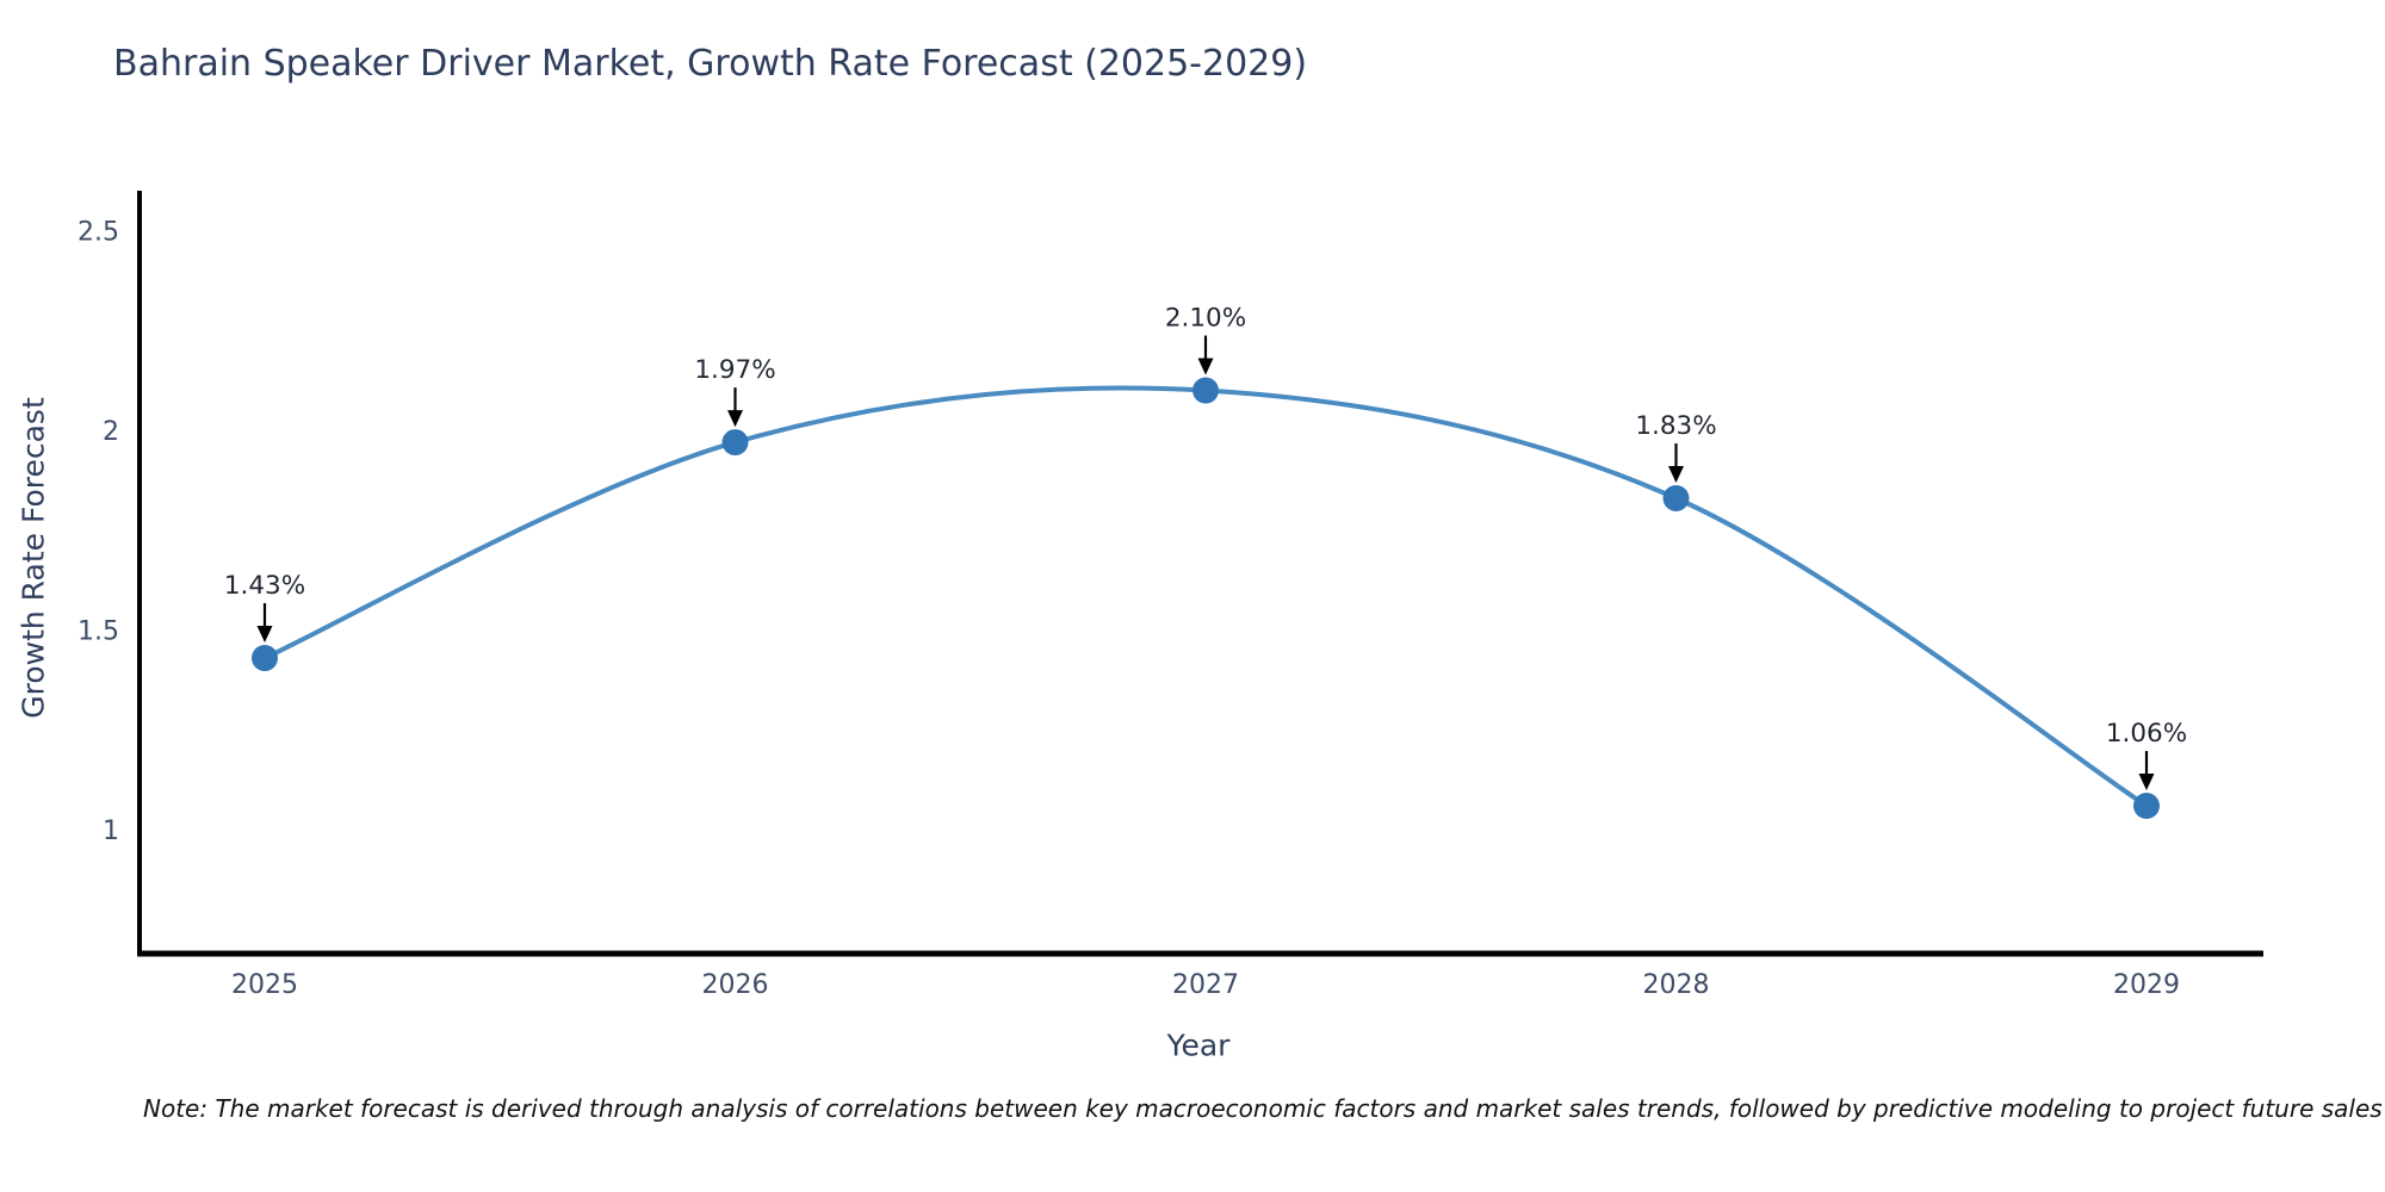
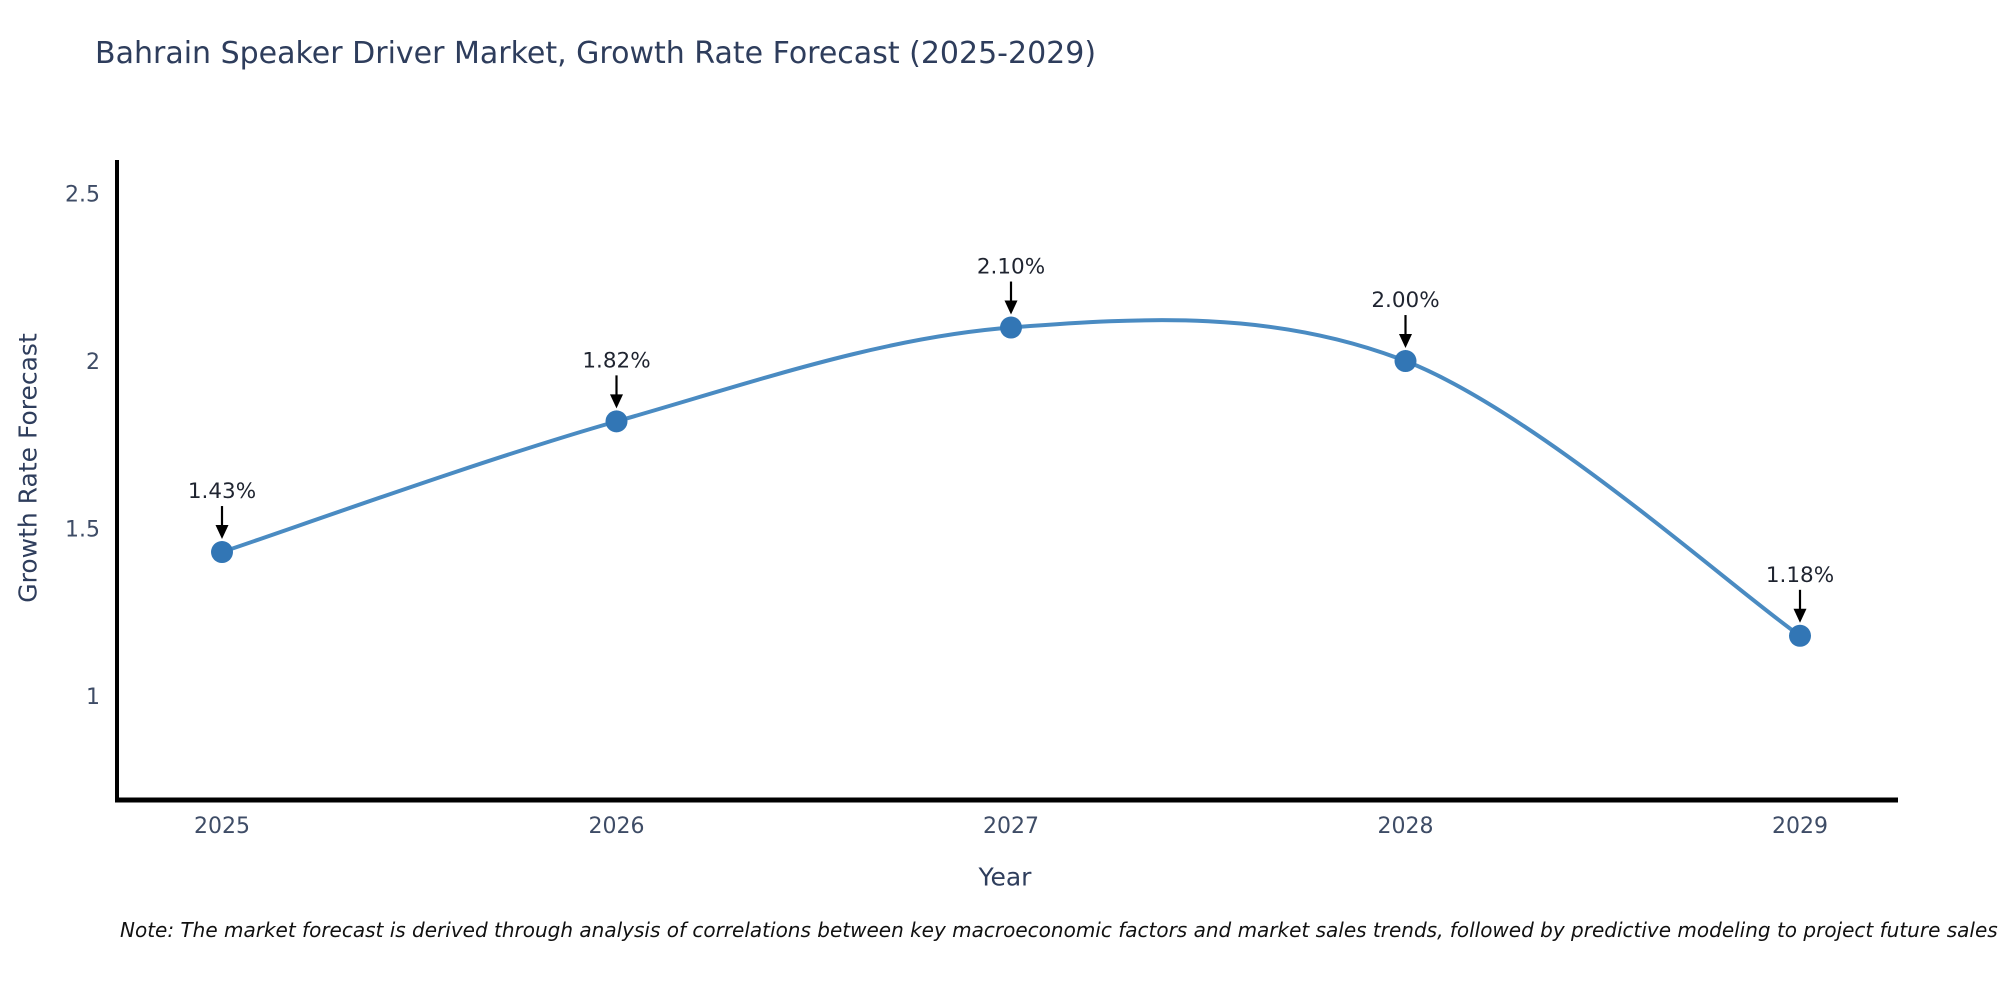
2026: 1.97% -> 1.82%
2028: 1.83% -> 2.00%
2029: 1.06% -> 1.18%
